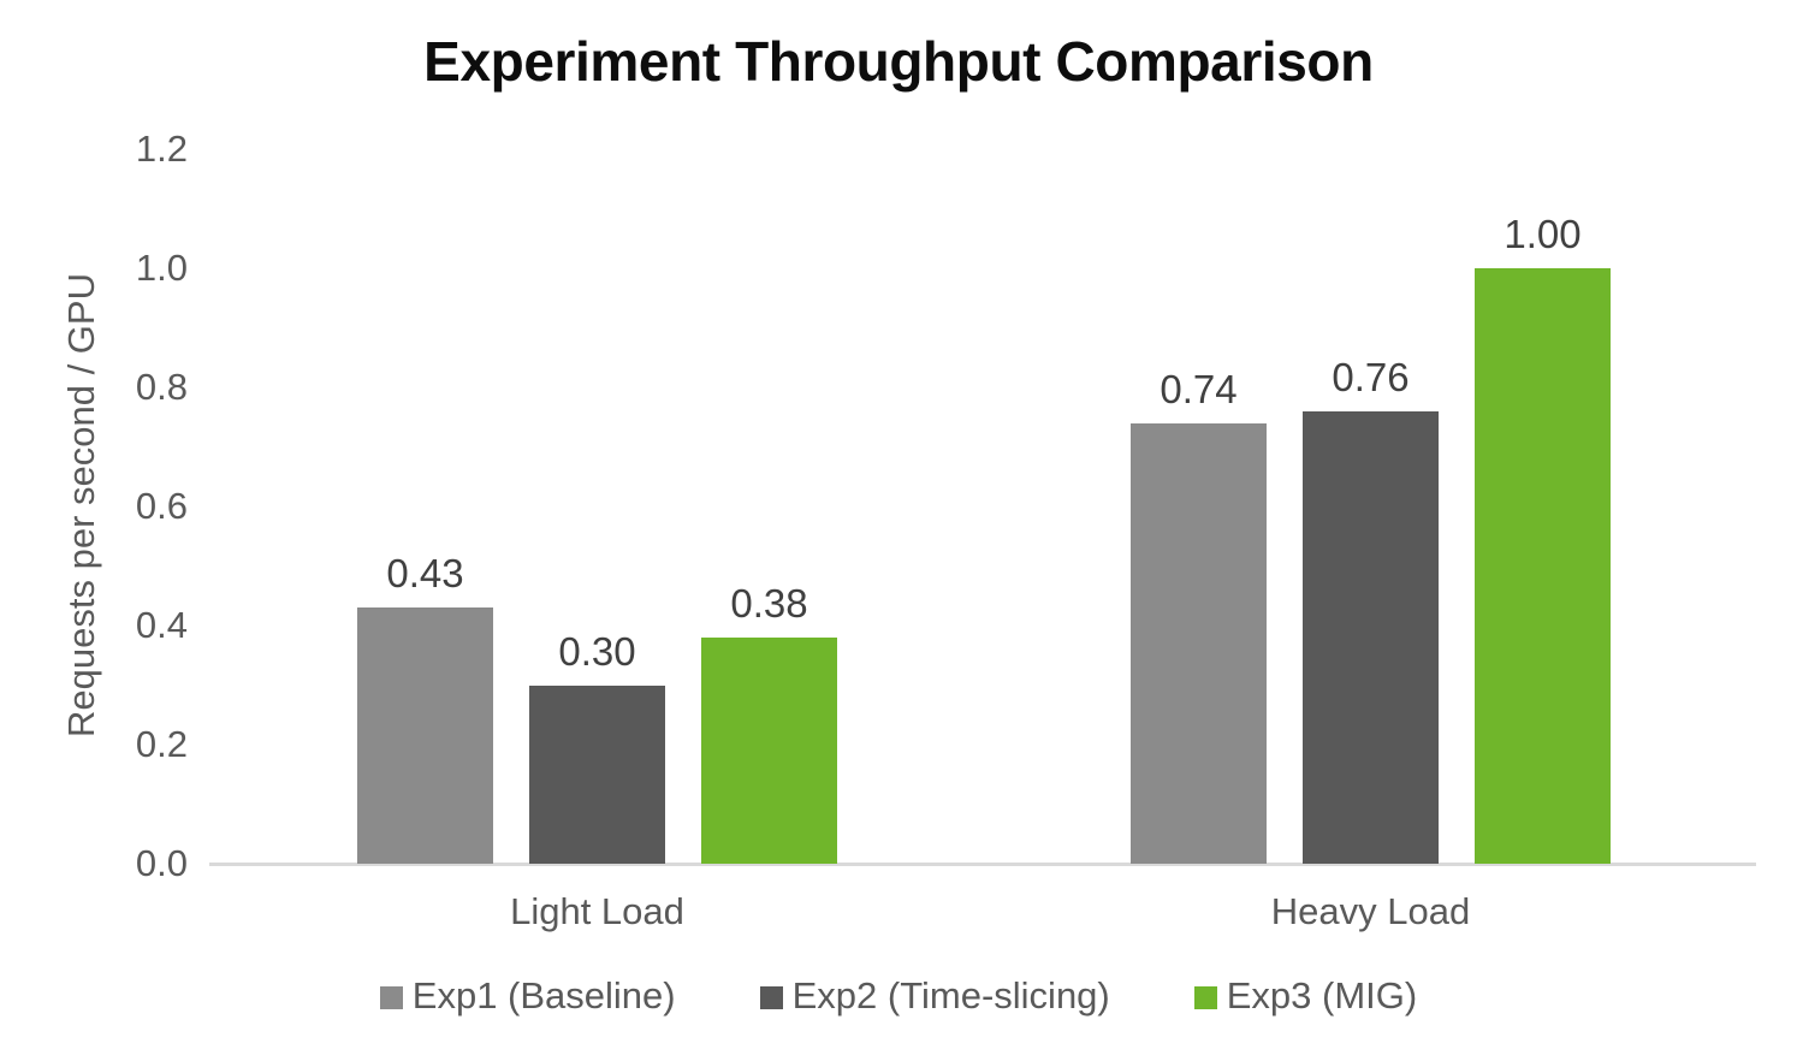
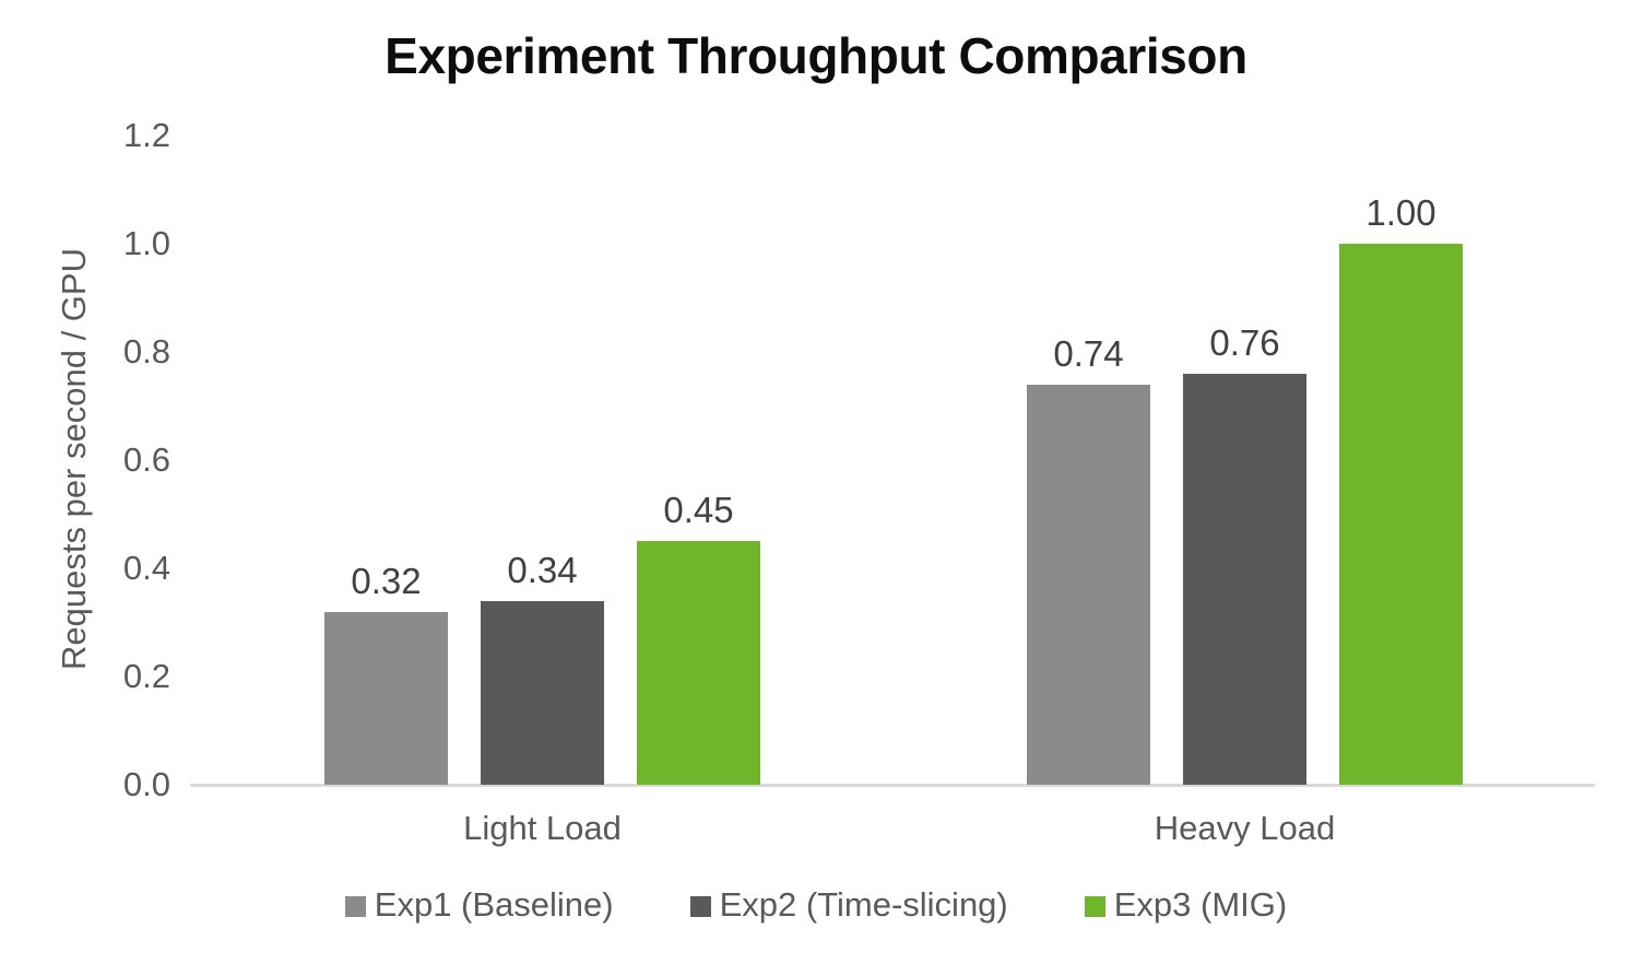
Exp1 (Baseline)/Light Load: 0.43 -> 0.32
Exp2 (Time-slicing)/Light Load: 0.30 -> 0.34
Exp3 (MIG)/Light Load: 0.38 -> 0.45
